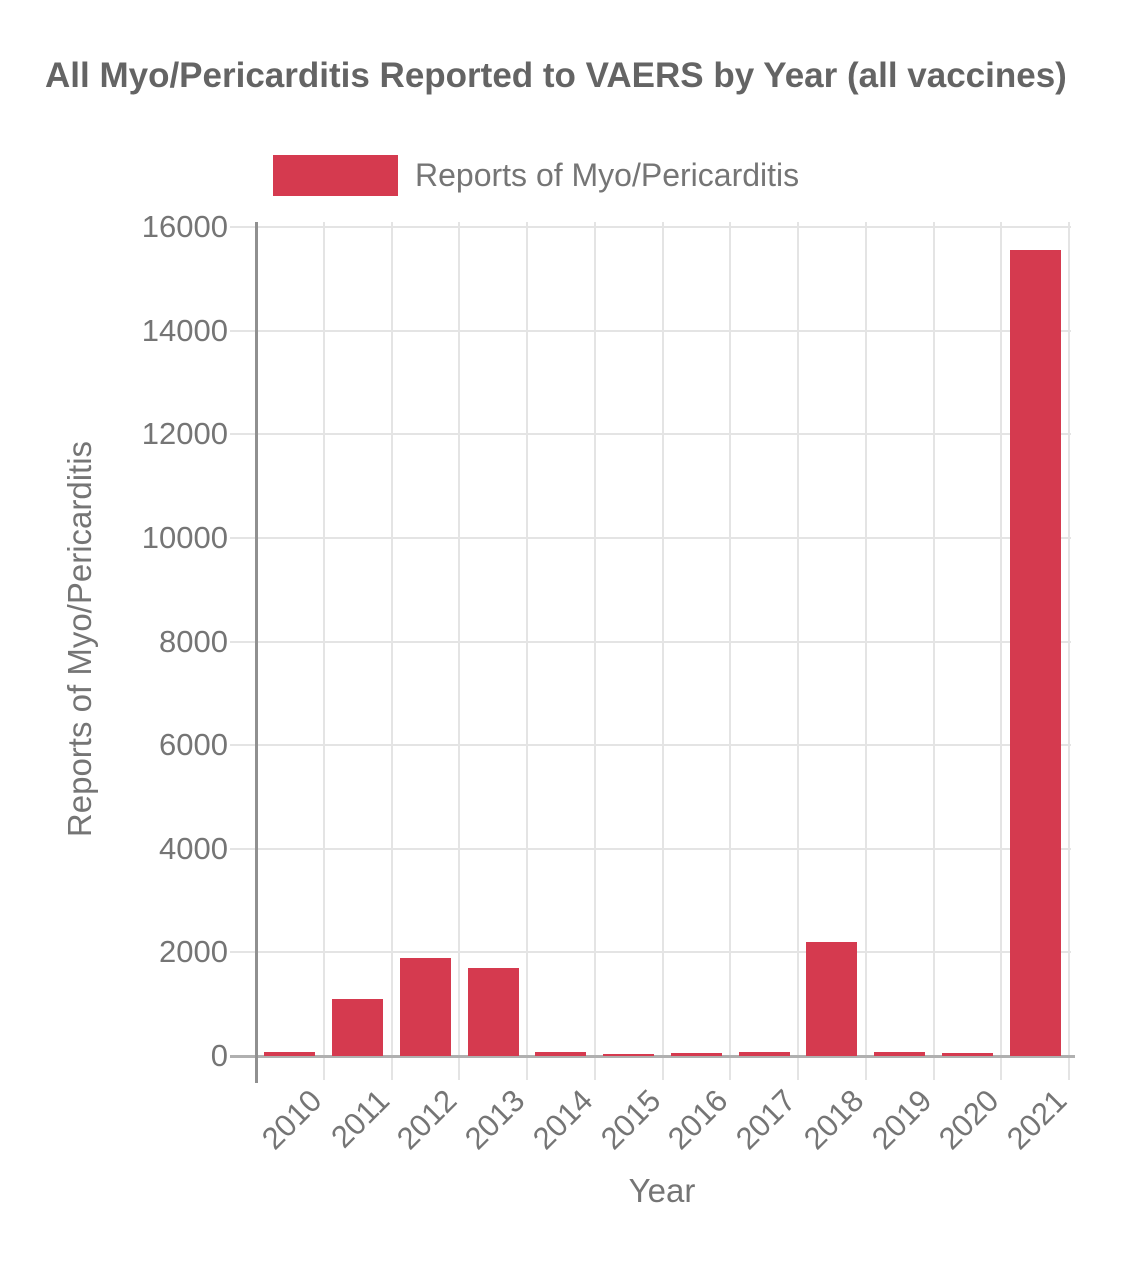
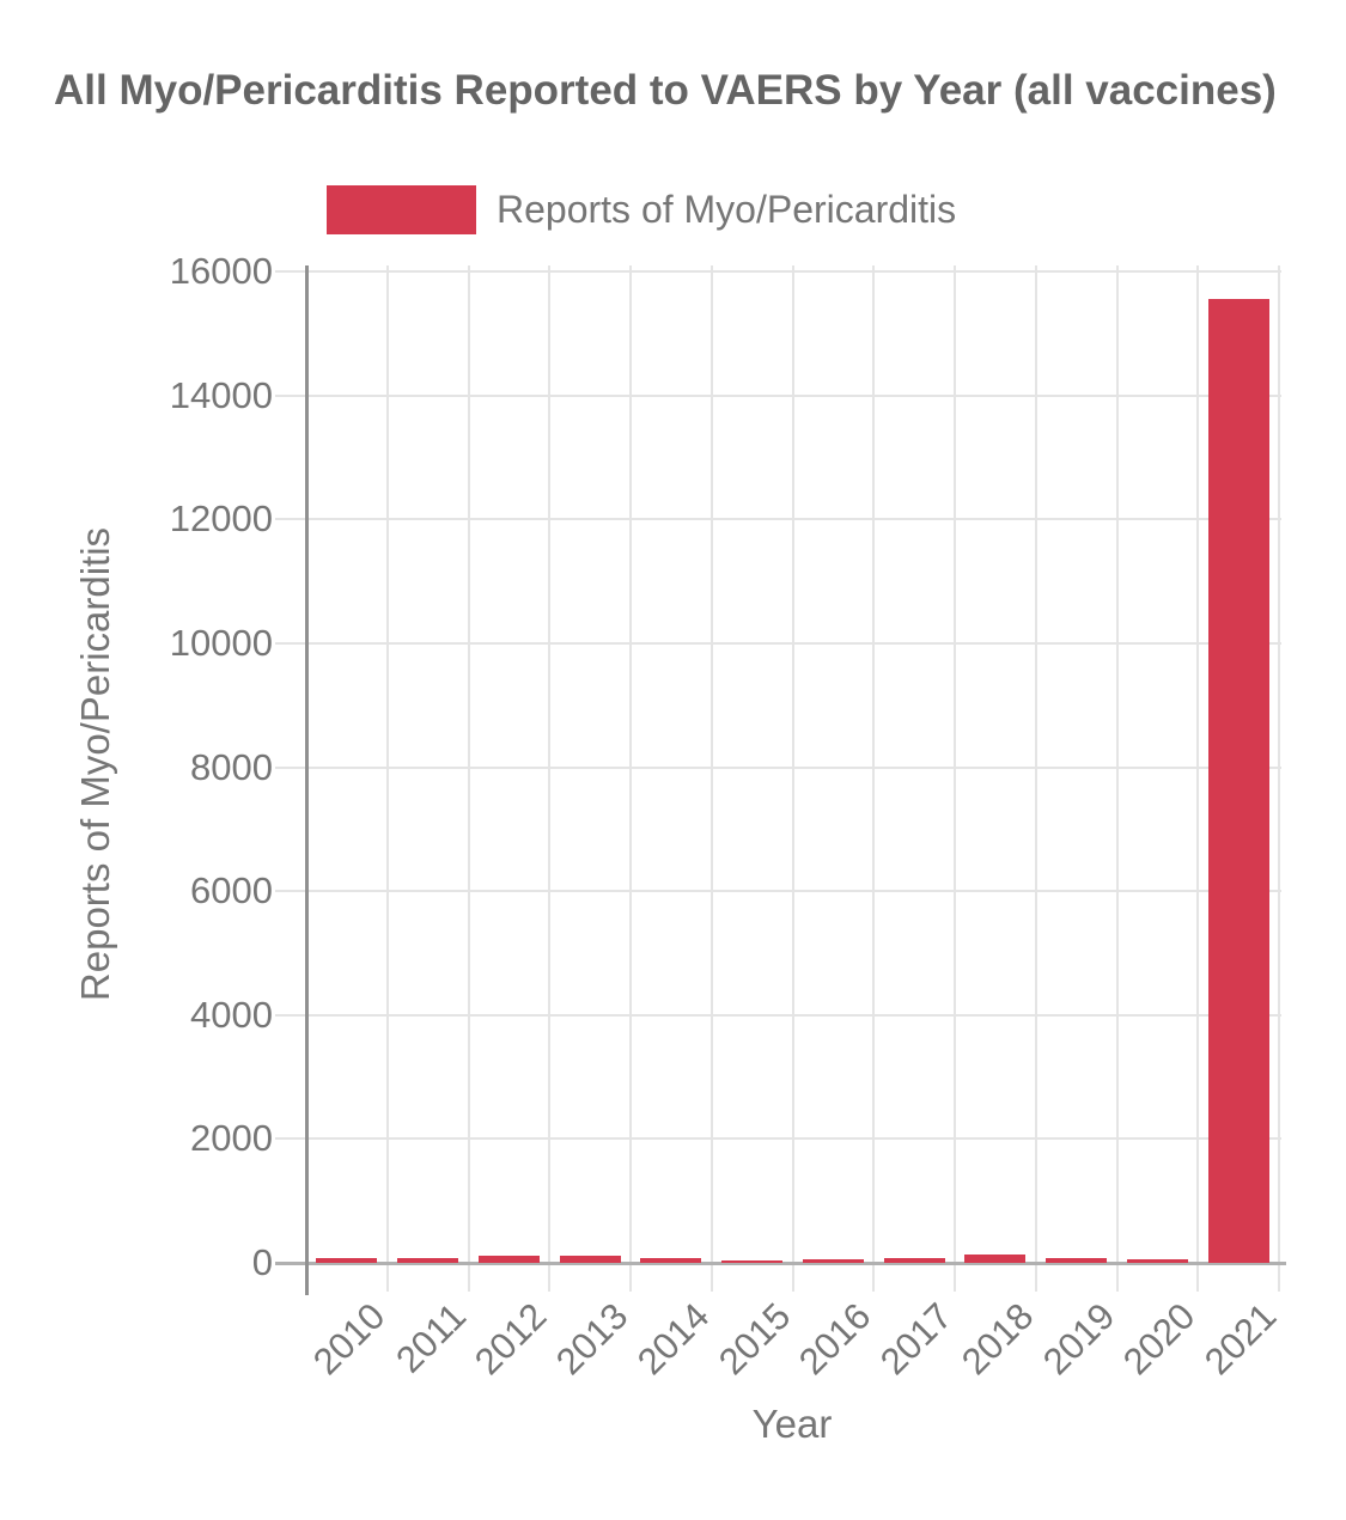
2011: 1100 -> 100
2012: 1900 -> 100
2013: 1700 -> 100
2018: 2200 -> 100
